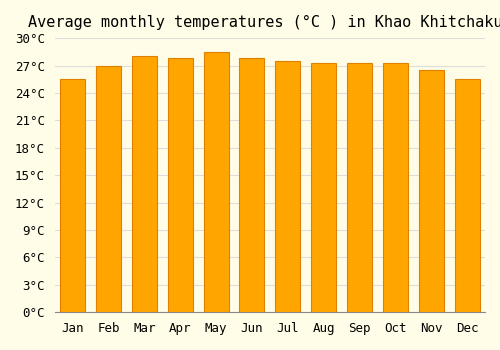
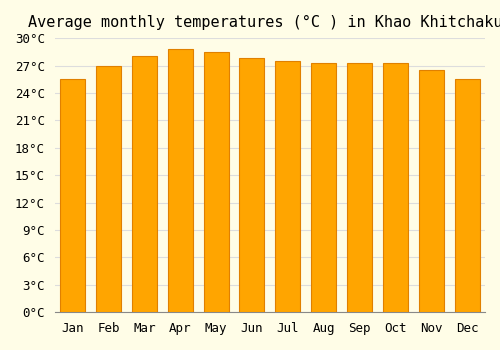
Apr: 27.8°C -> 28.8°C
